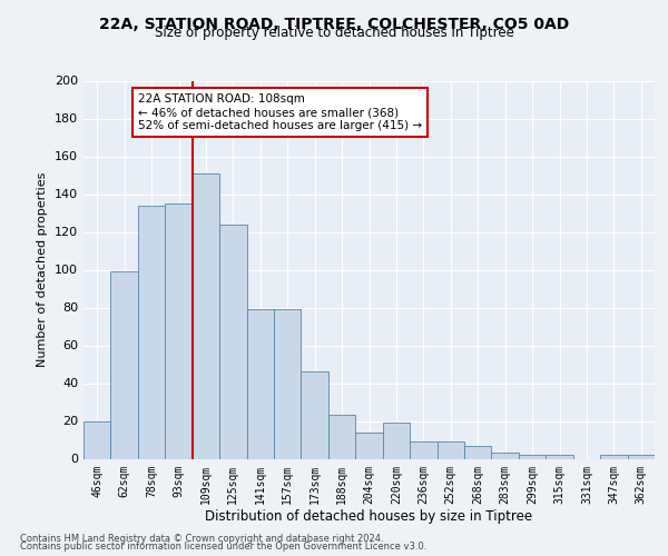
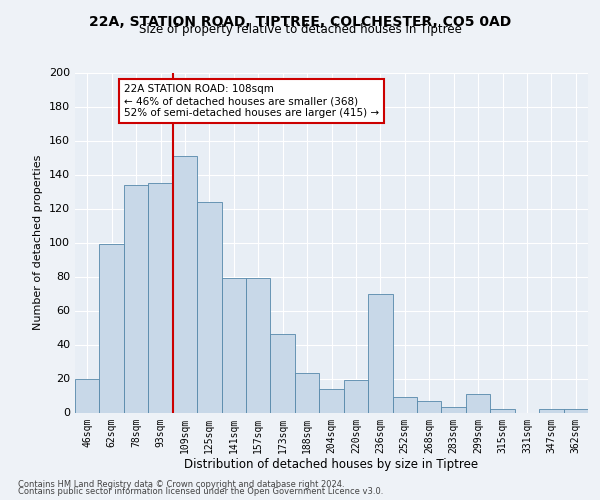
236sqm: 9 -> 70
299sqm: 2 -> 11
